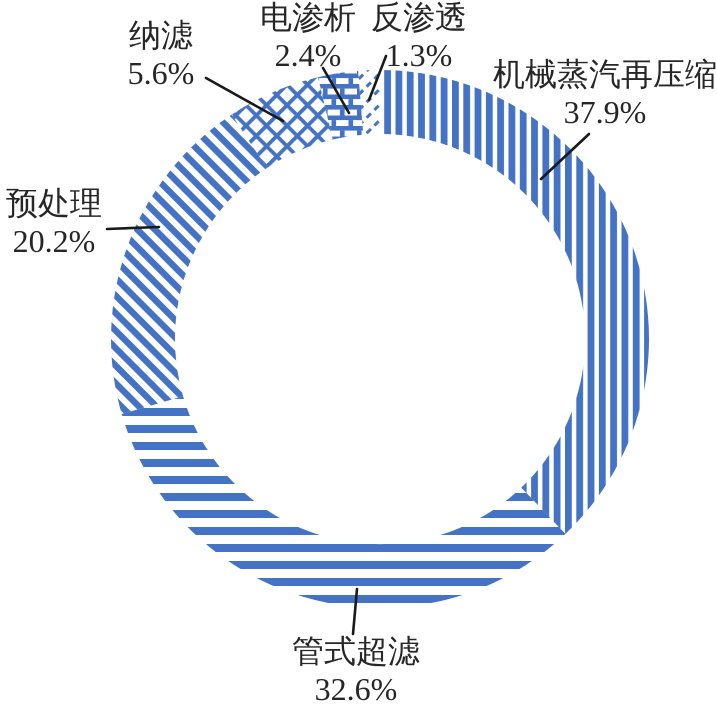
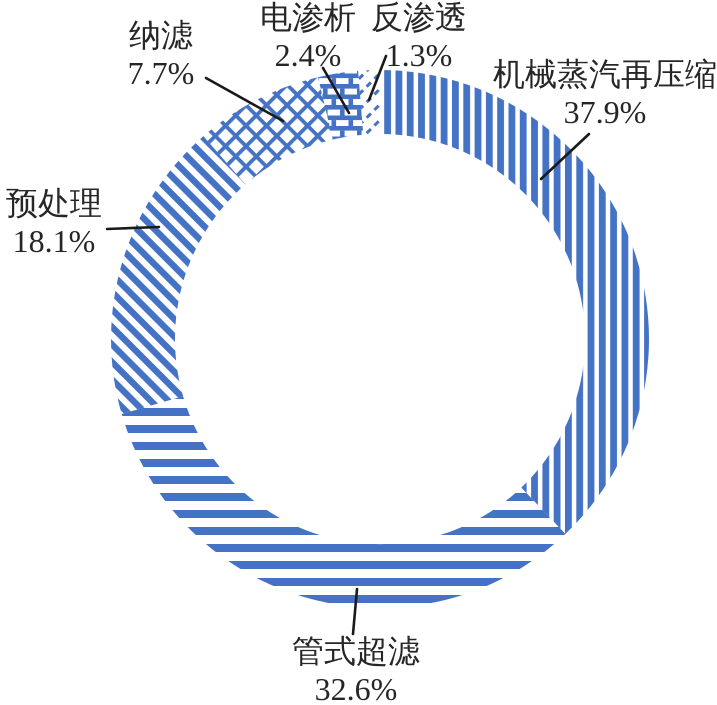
预处理: 20.2% -> 18.1%
纳滤: 5.6% -> 7.7%
